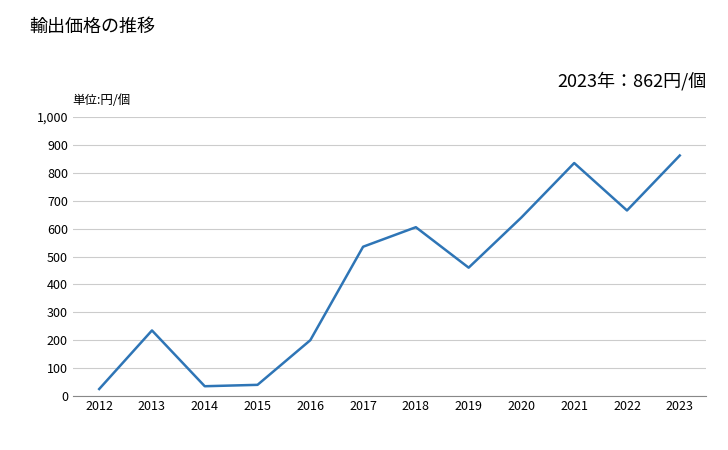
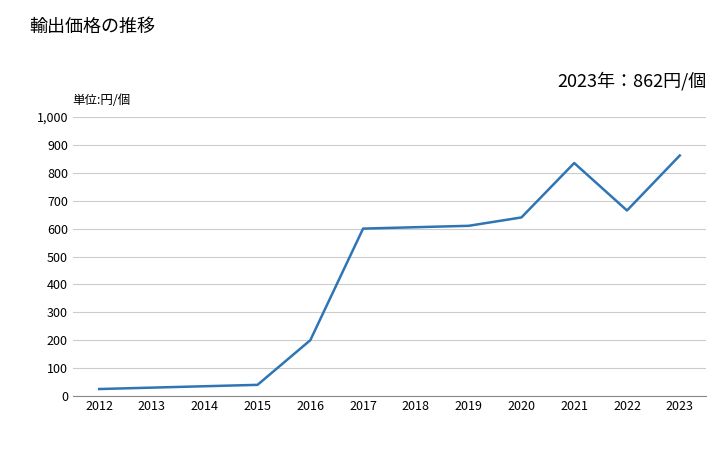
2013: 235 -> 30
2017: 535 -> 600
2019: 460 -> 610
